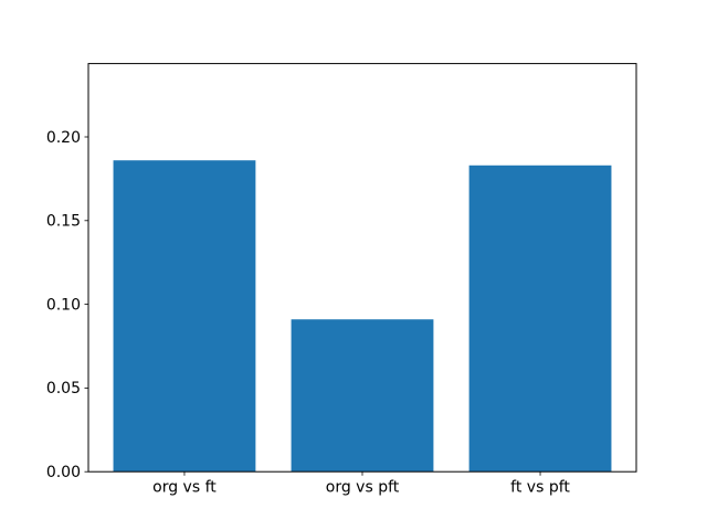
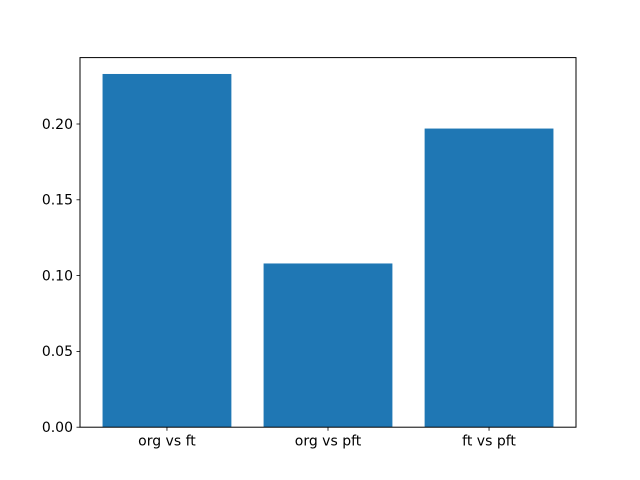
org vs ft: 0.186 -> 0.233
org vs pft: 0.091 -> 0.108
ft vs pft: 0.183 -> 0.197
